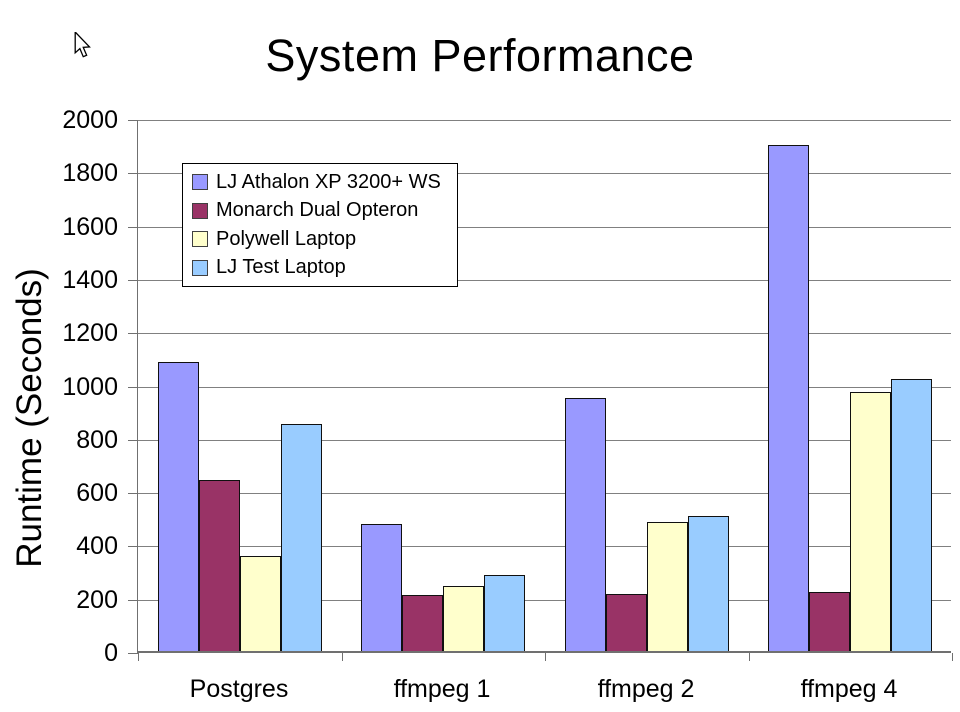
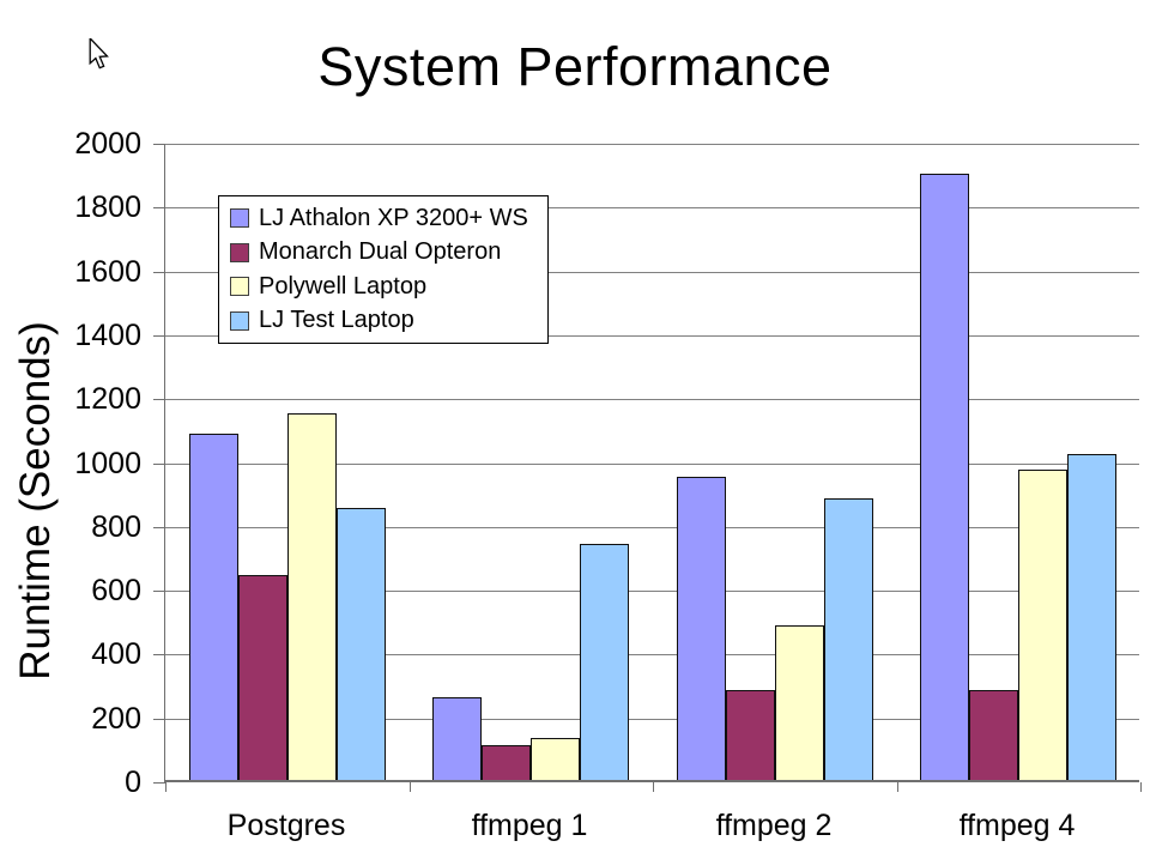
Polywell Laptop/Postgres: 360 -> 1150
LJ Athalon XP 3200+ WS/ffmpeg 1: 480 -> 260
Monarch Dual Opteron/ffmpeg 1: 210 -> 110
Polywell Laptop/ffmpeg 1: 240 -> 130
LJ Test Laptop/ffmpeg 1: 280 -> 740
Monarch Dual Opteron/ffmpeg 2: 220 -> 280
LJ Test Laptop/ffmpeg 2: 500 -> 880
Monarch Dual Opteron/ffmpeg 4: 220 -> 280
